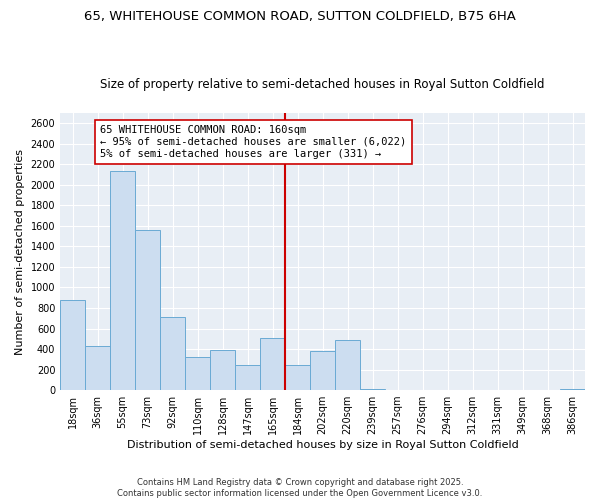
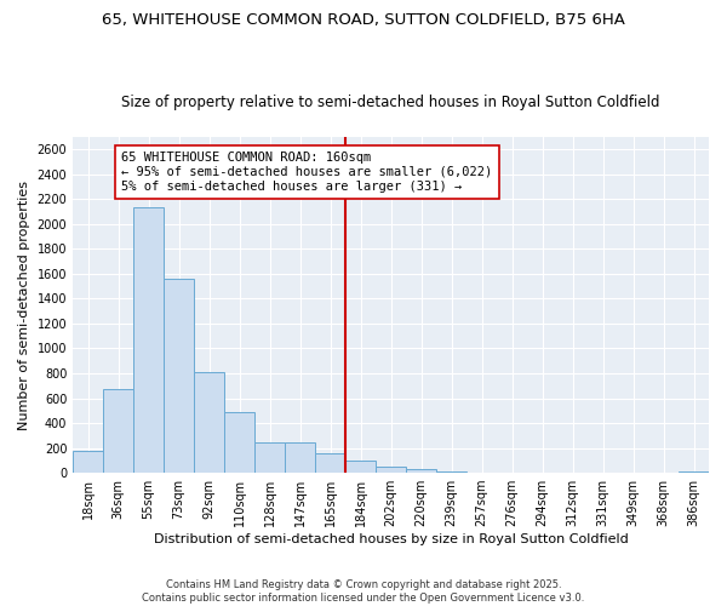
18sqm: 880 -> 180
36sqm: 430 -> 670
92sqm: 710 -> 810
110sqm: 320 -> 490
128sqm: 390 -> 240
165sqm: 510 -> 160
184sqm: 240 -> 100
202sqm: 380 -> 50
220sqm: 490 -> 30
